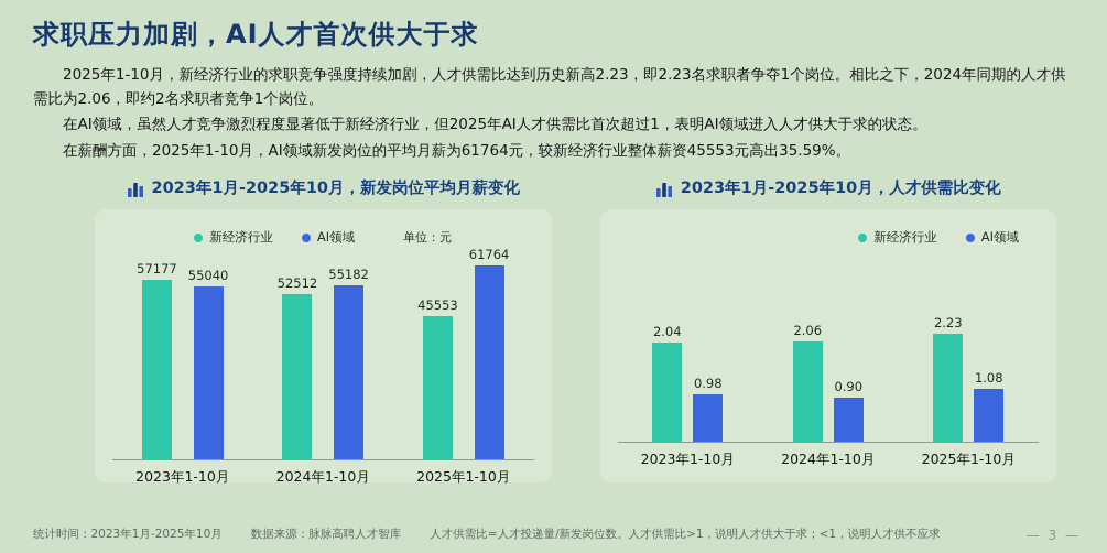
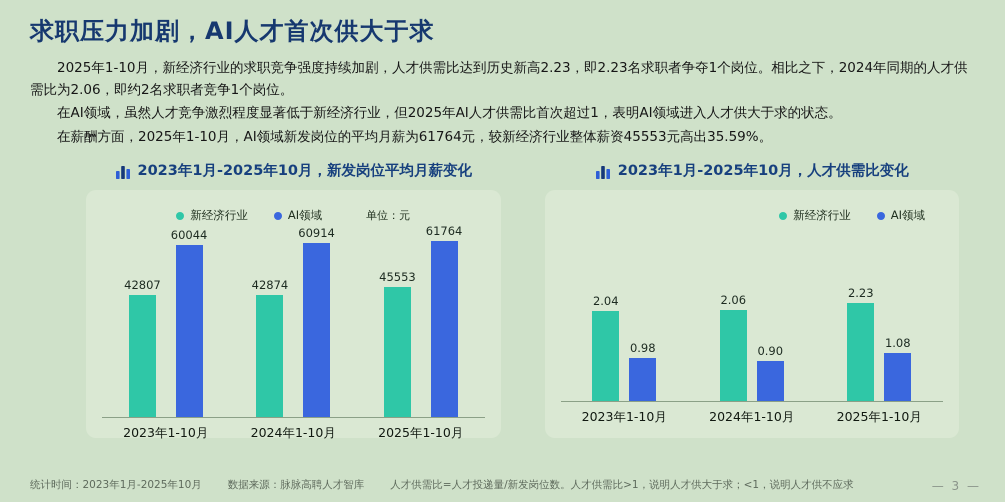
2023年1月-2025年10月，新发岗位平均月薪变化/新经济行业/2023年1-10月: 57177 -> 42807
2023年1月-2025年10月，新发岗位平均月薪变化/AI领域/2023年1-10月: 55040 -> 60044
2023年1月-2025年10月，新发岗位平均月薪变化/新经济行业/2024年1-10月: 52512 -> 42874
2023年1月-2025年10月，新发岗位平均月薪变化/AI领域/2024年1-10月: 55182 -> 60914
